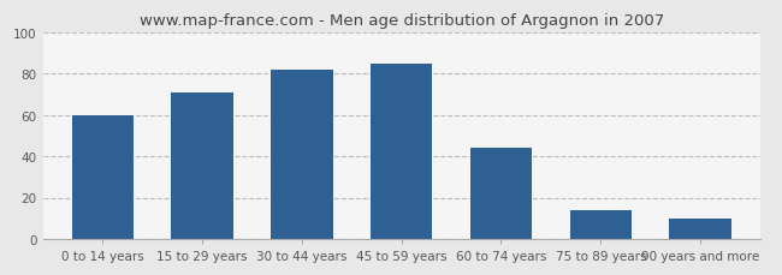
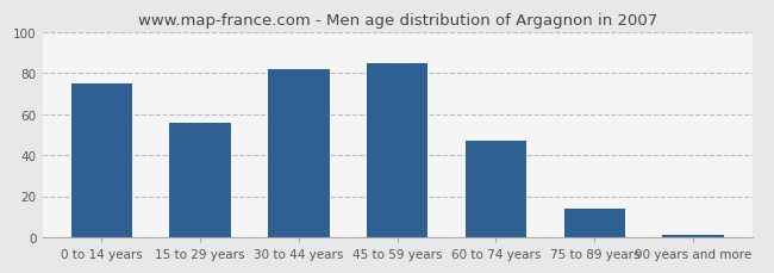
0 to 14 years: 60 -> 75
15 to 29 years: 71 -> 56
60 to 74 years: 44 -> 47
90 years and more: 10 -> 1
